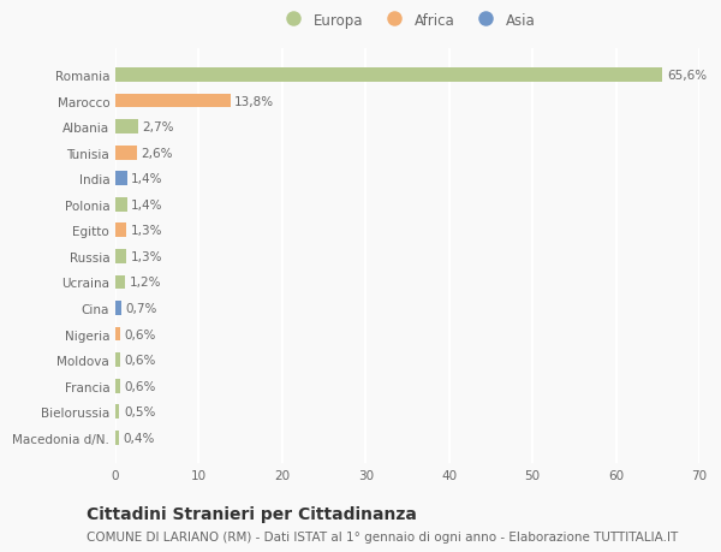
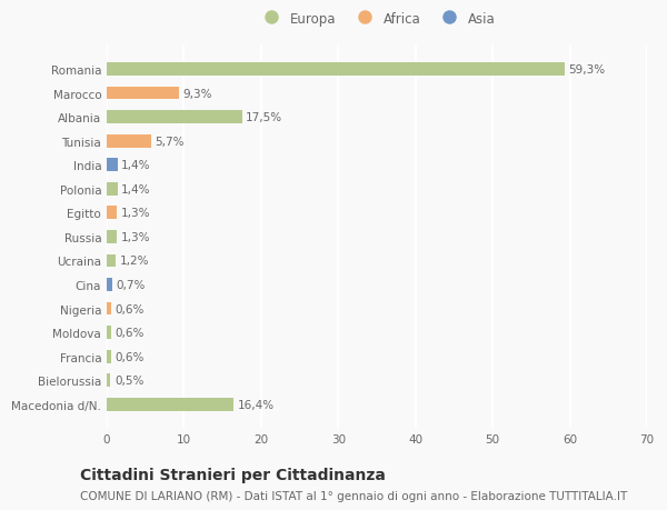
Romania: 65,6% -> 59,3%
Marocco: 13,8% -> 9,3%
Albania: 2,7% -> 17,5%
Tunisia: 2,6% -> 5,7%
Macedonia d/N.: 0,4% -> 16,4%
